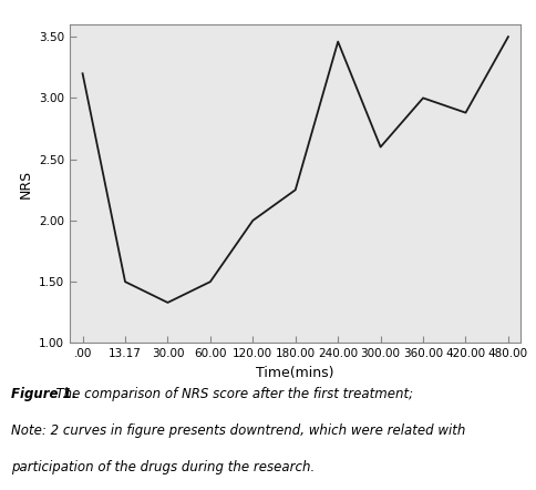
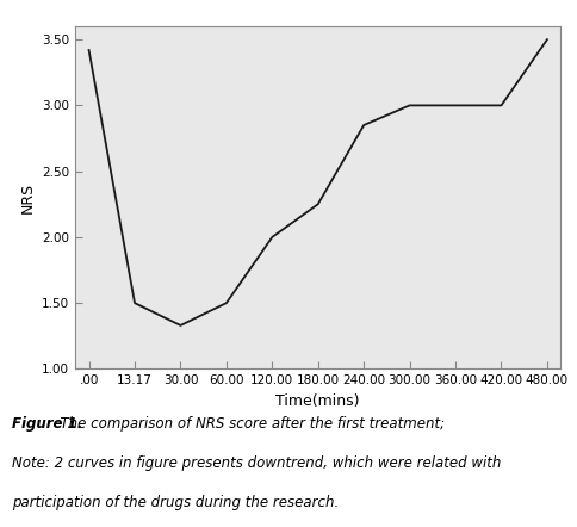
.00: 3.20 -> 3.42
240.00: 3.46 -> 2.85
300.00: 2.60 -> 3.00
420.00: 2.88 -> 3.00
